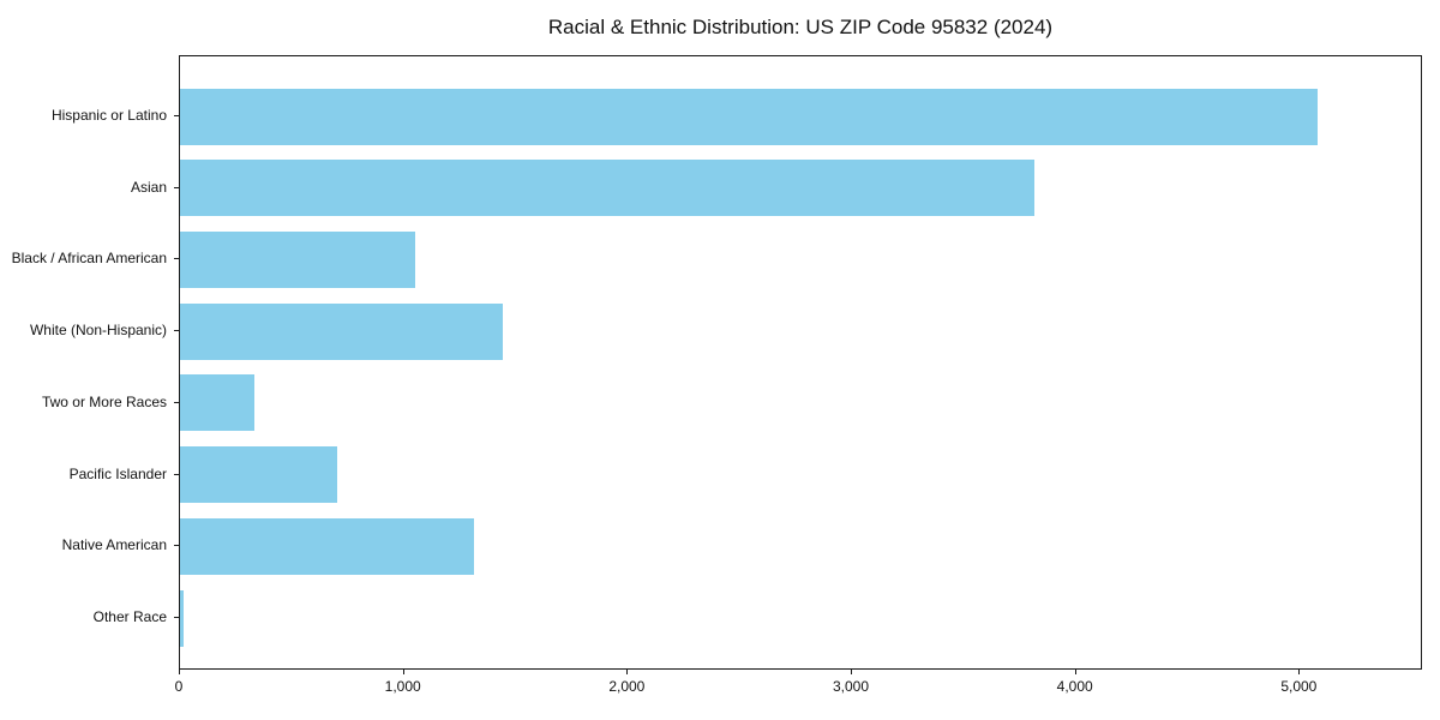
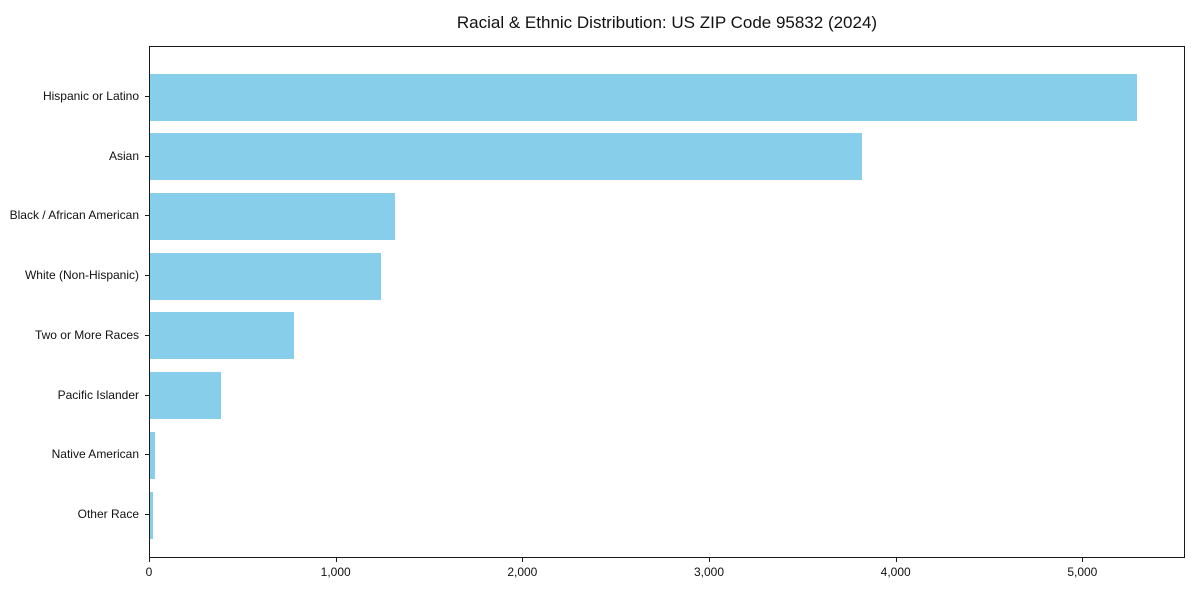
Hispanic or Latino: 5080 -> 5290
Black / African American: 1050 -> 1310
White (Non-Hispanic): 1440 -> 1240
Two or More Races: 330 -> 770
Pacific Islander: 700 -> 380
Native American: 1310 -> 20
